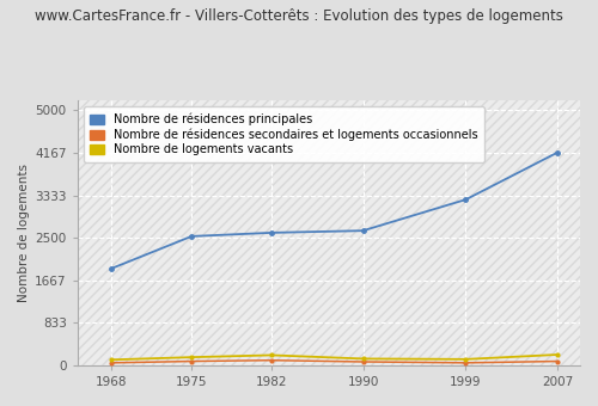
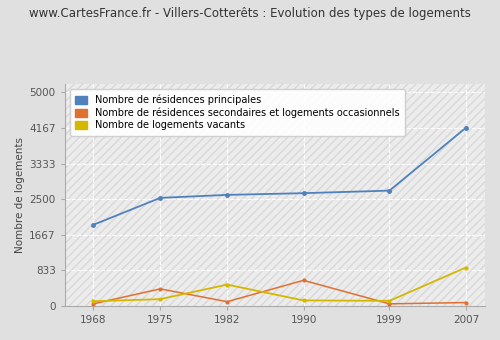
Nombre de résidences secondaires et logements occasionnels/1975: 80 -> 400
Nombre de logements vacants/1982: 200 -> 500
Nombre de résidences secondaires et logements occasionnels/1990: 70 -> 600
Nombre de résidences principales/1999: 3250 -> 2700
Nombre de logements vacants/2007: 210 -> 900
